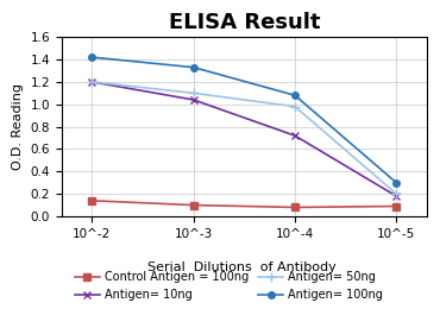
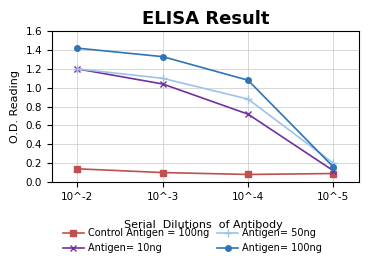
Antigen= 50ng/10^-4: 0.98 -> 0.88
Antigen= 10ng/10^-5: 0.18 -> 0.12
Antigen= 100ng/10^-5: 0.30 -> 0.16
